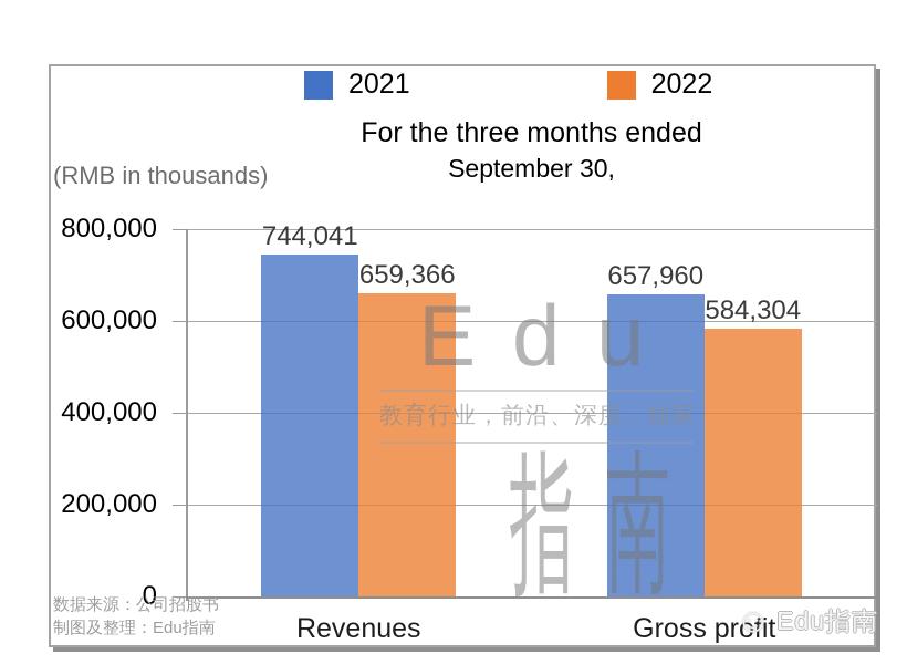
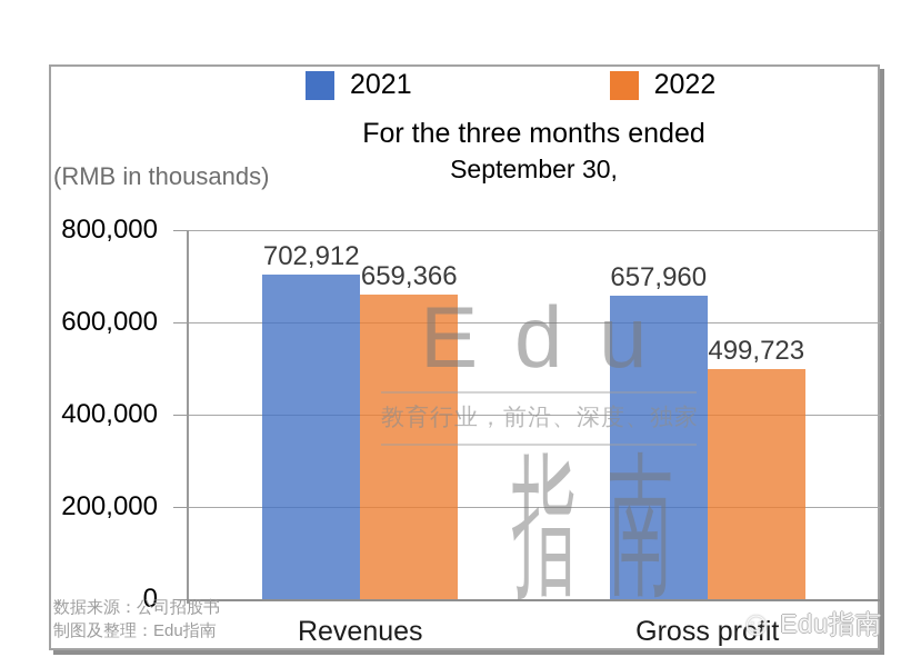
2021/Revenues: 744,041 -> 702,912
2022/Gross profit: 584,304 -> 499,723
